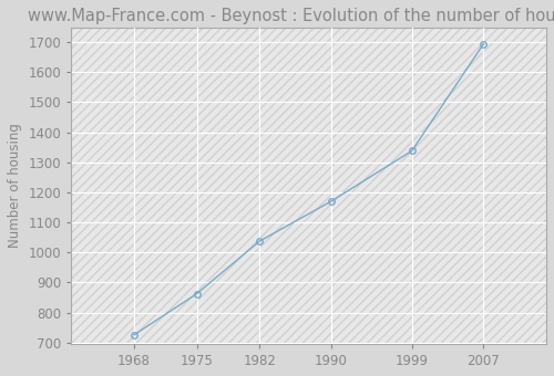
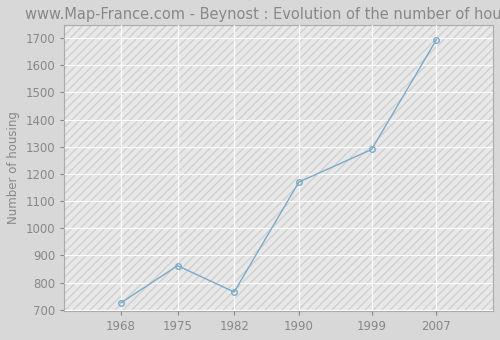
1982: 1037 -> 765
1999: 1338 -> 1290
